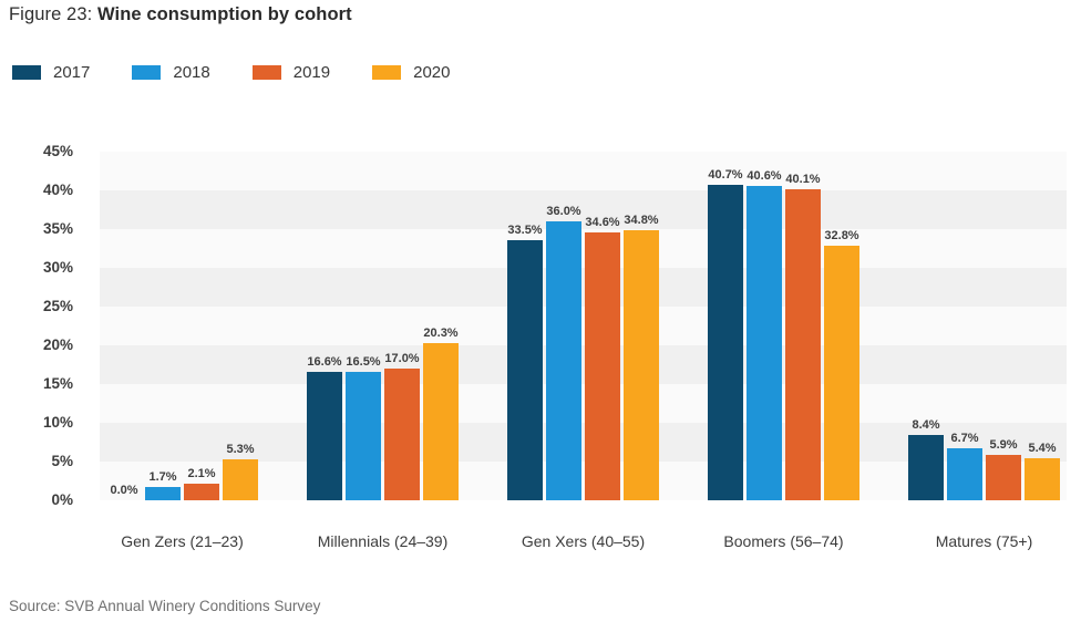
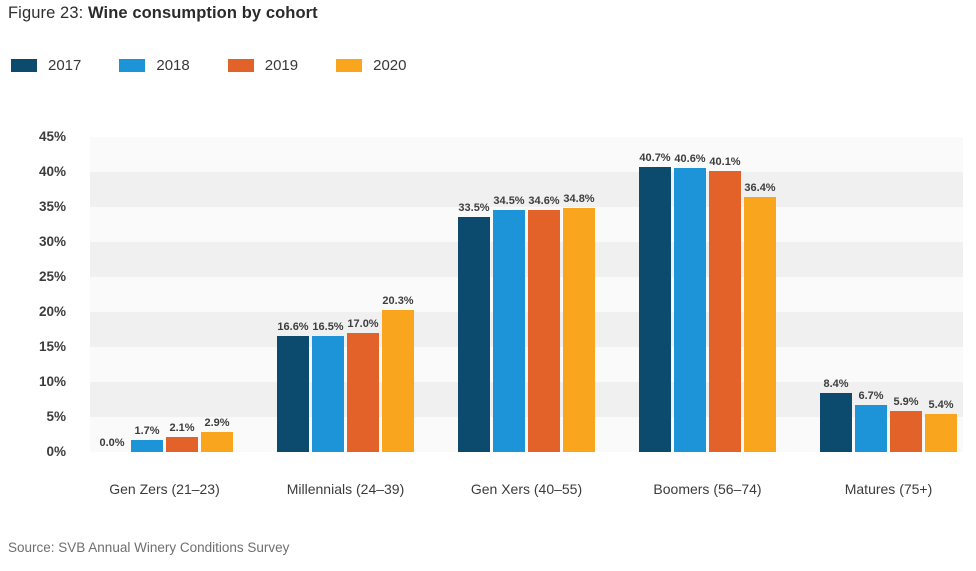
2020/Gen Zers (21–23): 5.3% -> 2.9%
2018/Gen Xers (40–55): 36.0% -> 34.5%
2020/Boomers (56–74): 32.8% -> 36.4%
